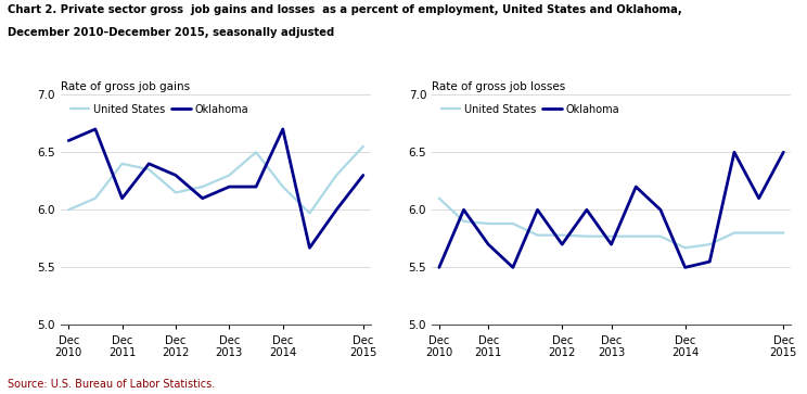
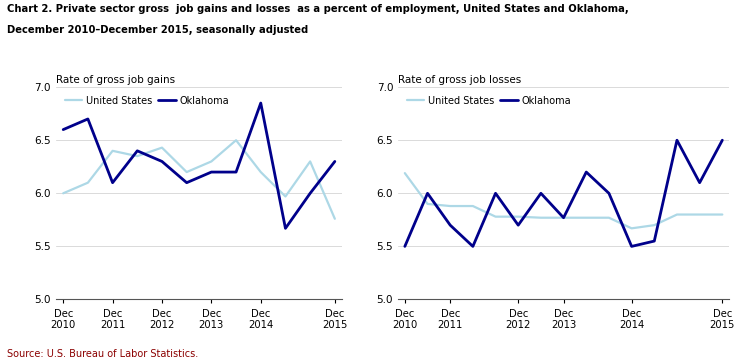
Rate of gross job gains/United States/Dec 2012: 6.15 -> 6.43
Rate of gross job gains/Oklahoma/Dec 2014: 6.70 -> 6.85
Rate of gross job gains/United States/Dec 2015: 6.55 -> 5.76
Rate of gross job losses/United States/Dec 2010: 6.10 -> 6.19
Rate of gross job losses/Oklahoma/Dec 2013: 5.70 -> 5.77
